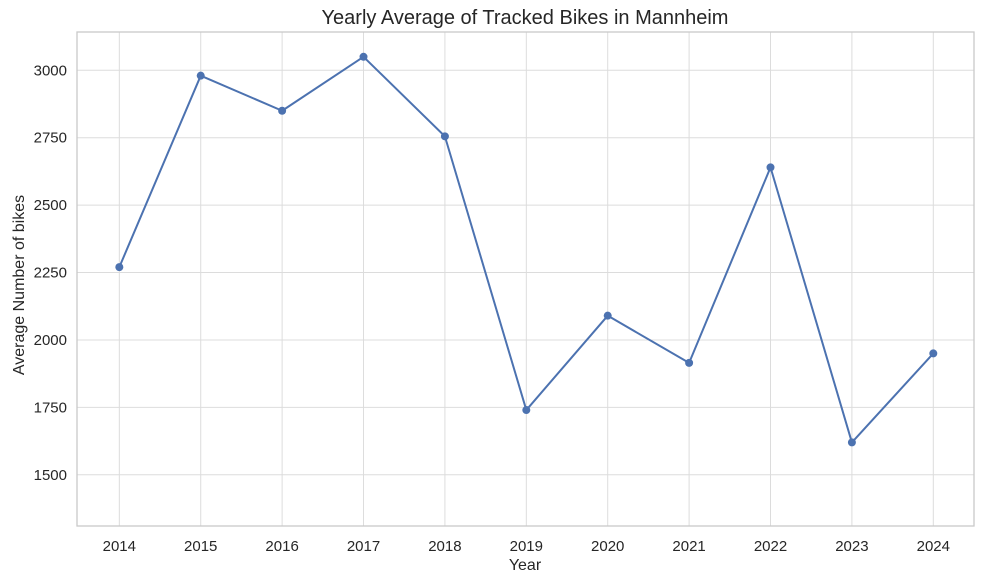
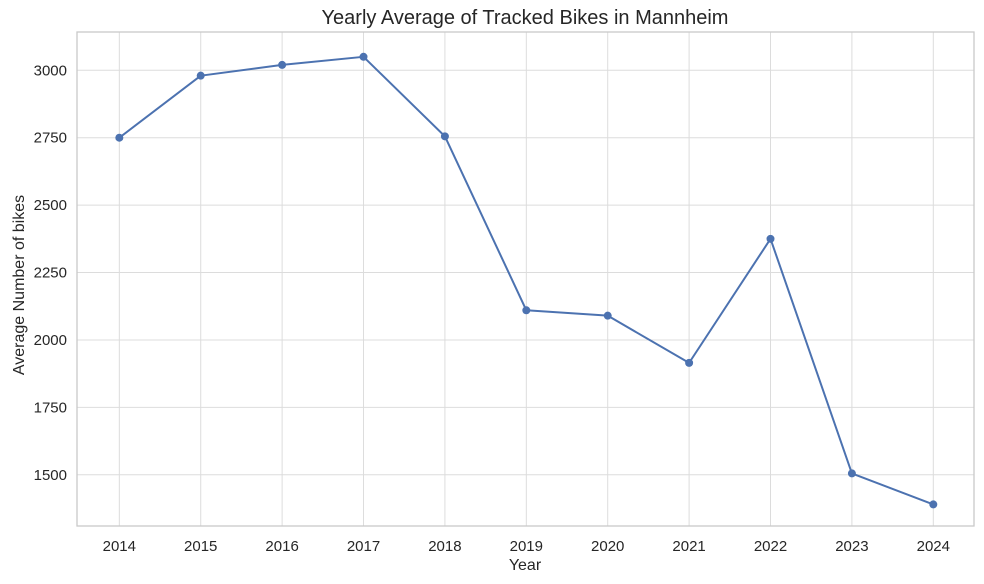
2014: 2270 -> 2750
2016: 2850 -> 3020
2019: 1740 -> 2110
2022: 2640 -> 2380
2023: 1620 -> 1500
2024: 1950 -> 1390
